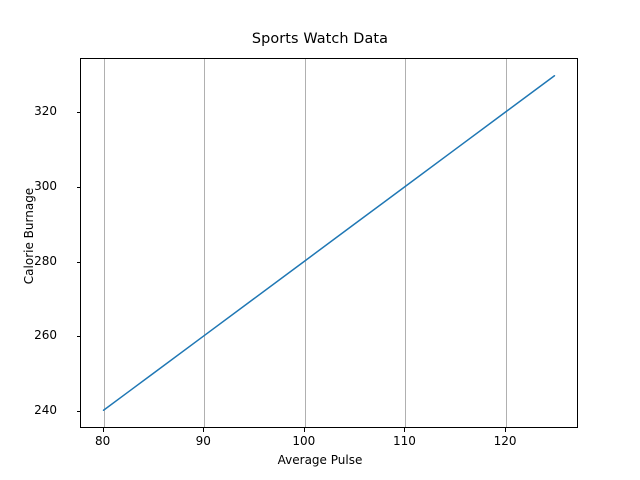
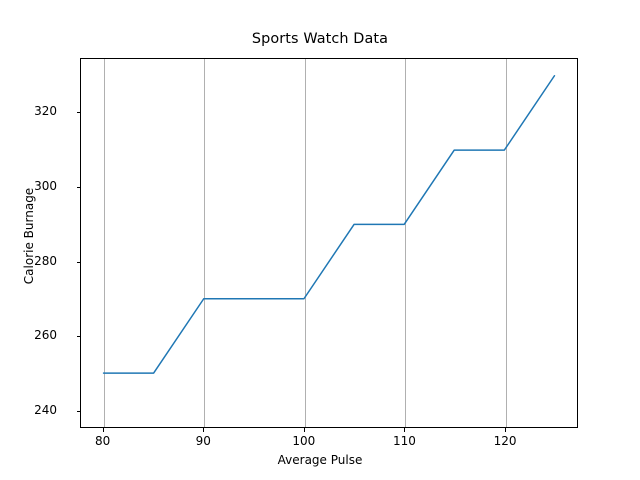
80: 240 -> 250
90: 260 -> 270
100: 280 -> 270
110: 300 -> 290
120: 320 -> 310
